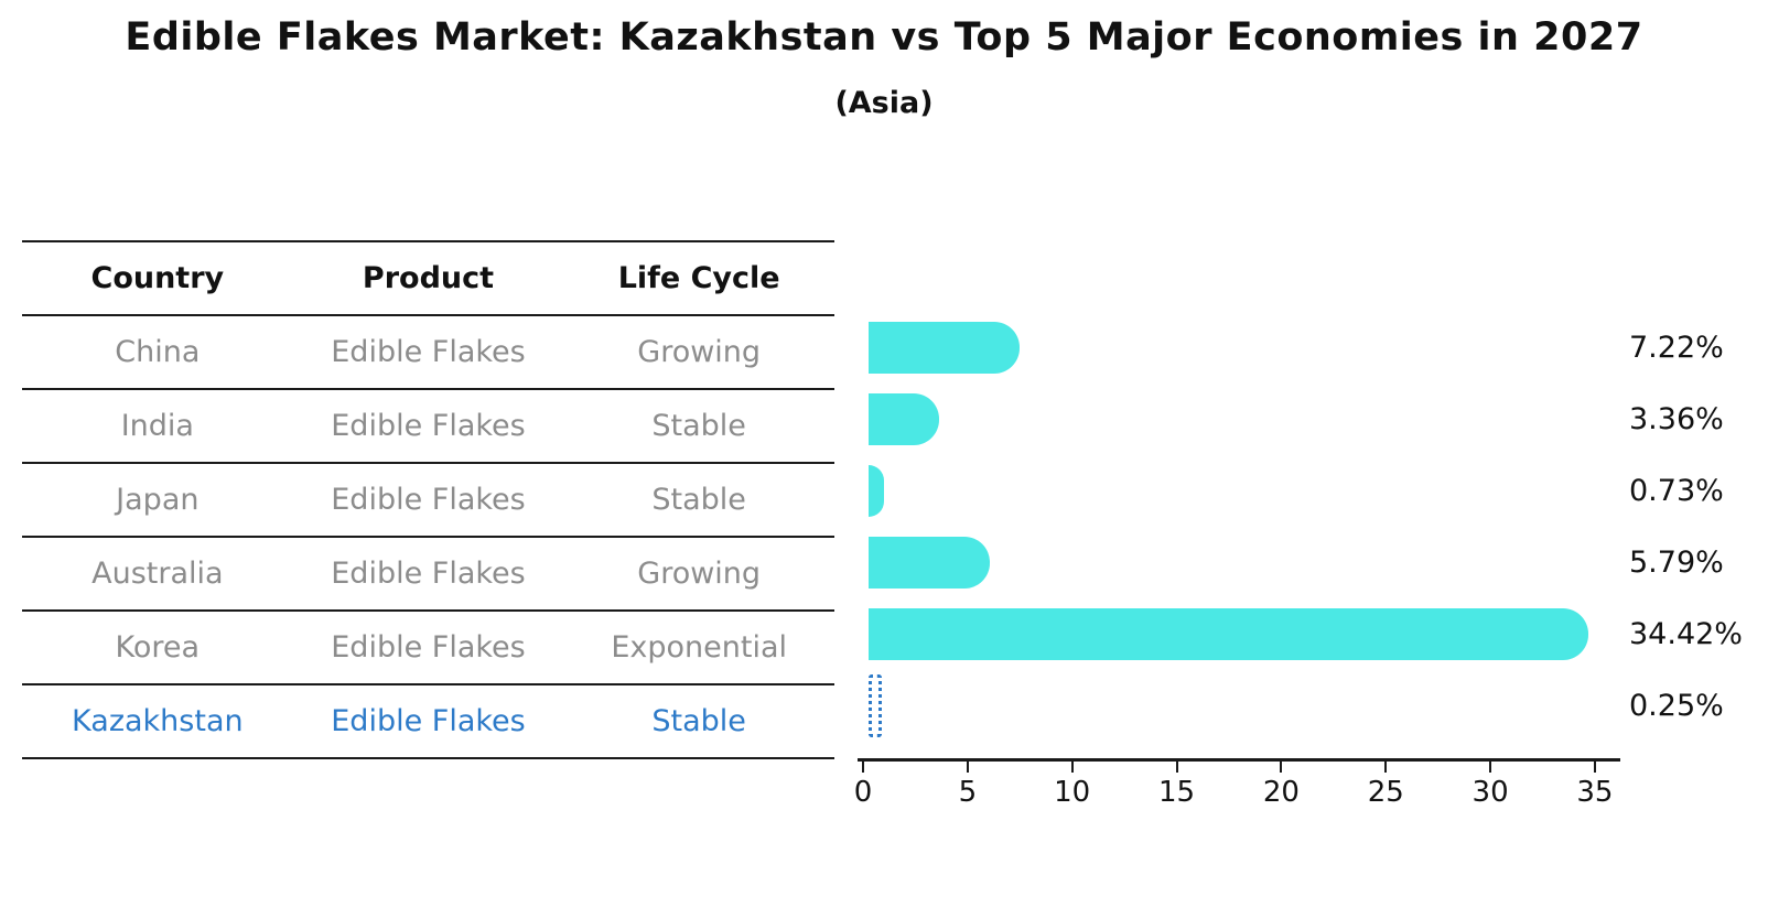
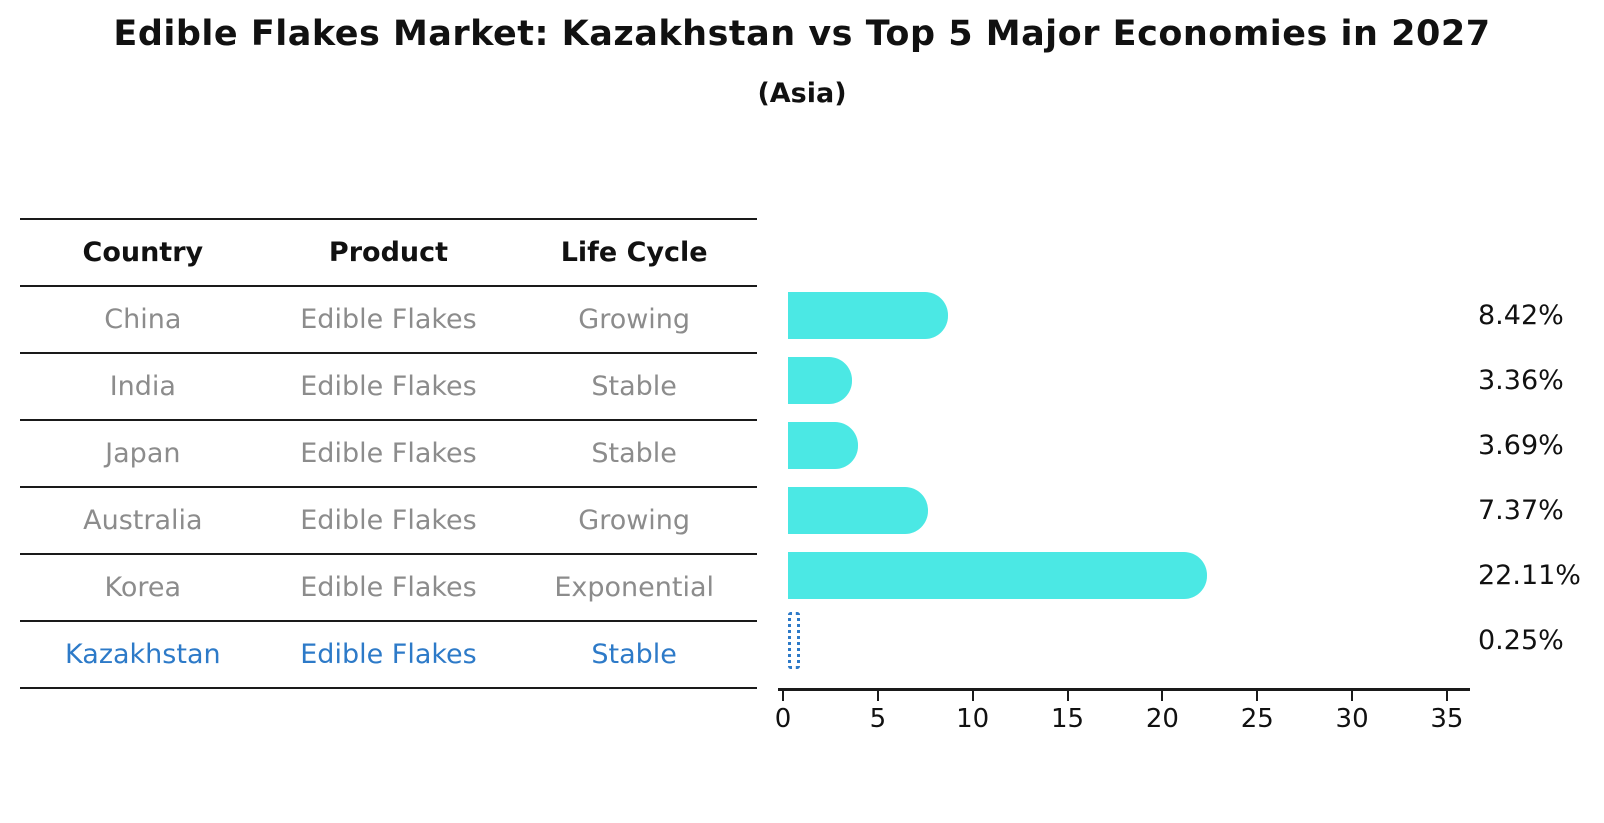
China: 7.22% -> 8.42%
Japan: 0.73% -> 3.69%
Australia: 5.79% -> 7.37%
Korea: 34.42% -> 22.11%
